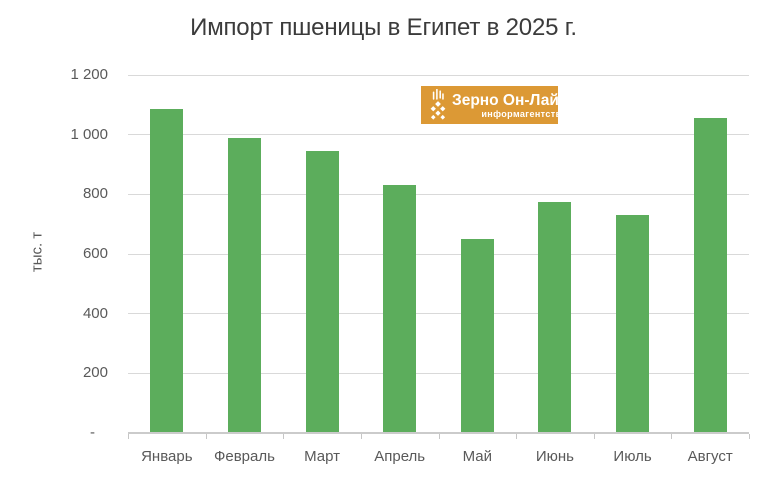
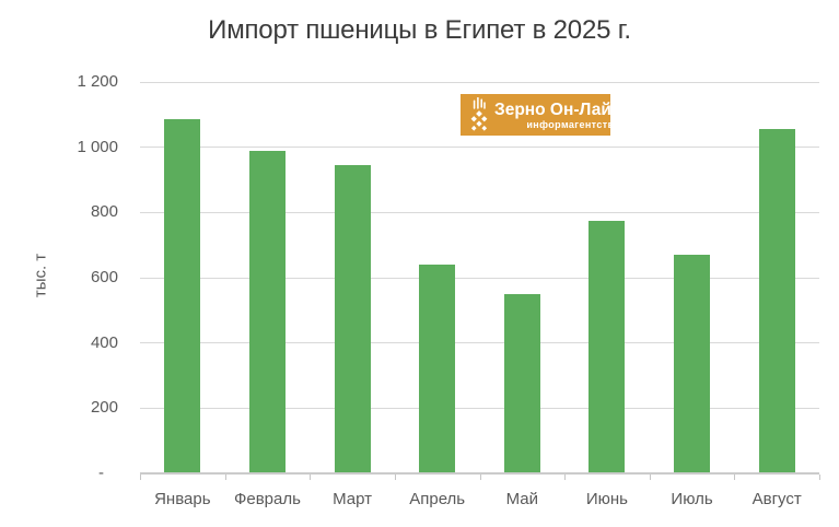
Апрель: 830 -> 640
Май: 650 -> 550
Июль: 730 -> 670
